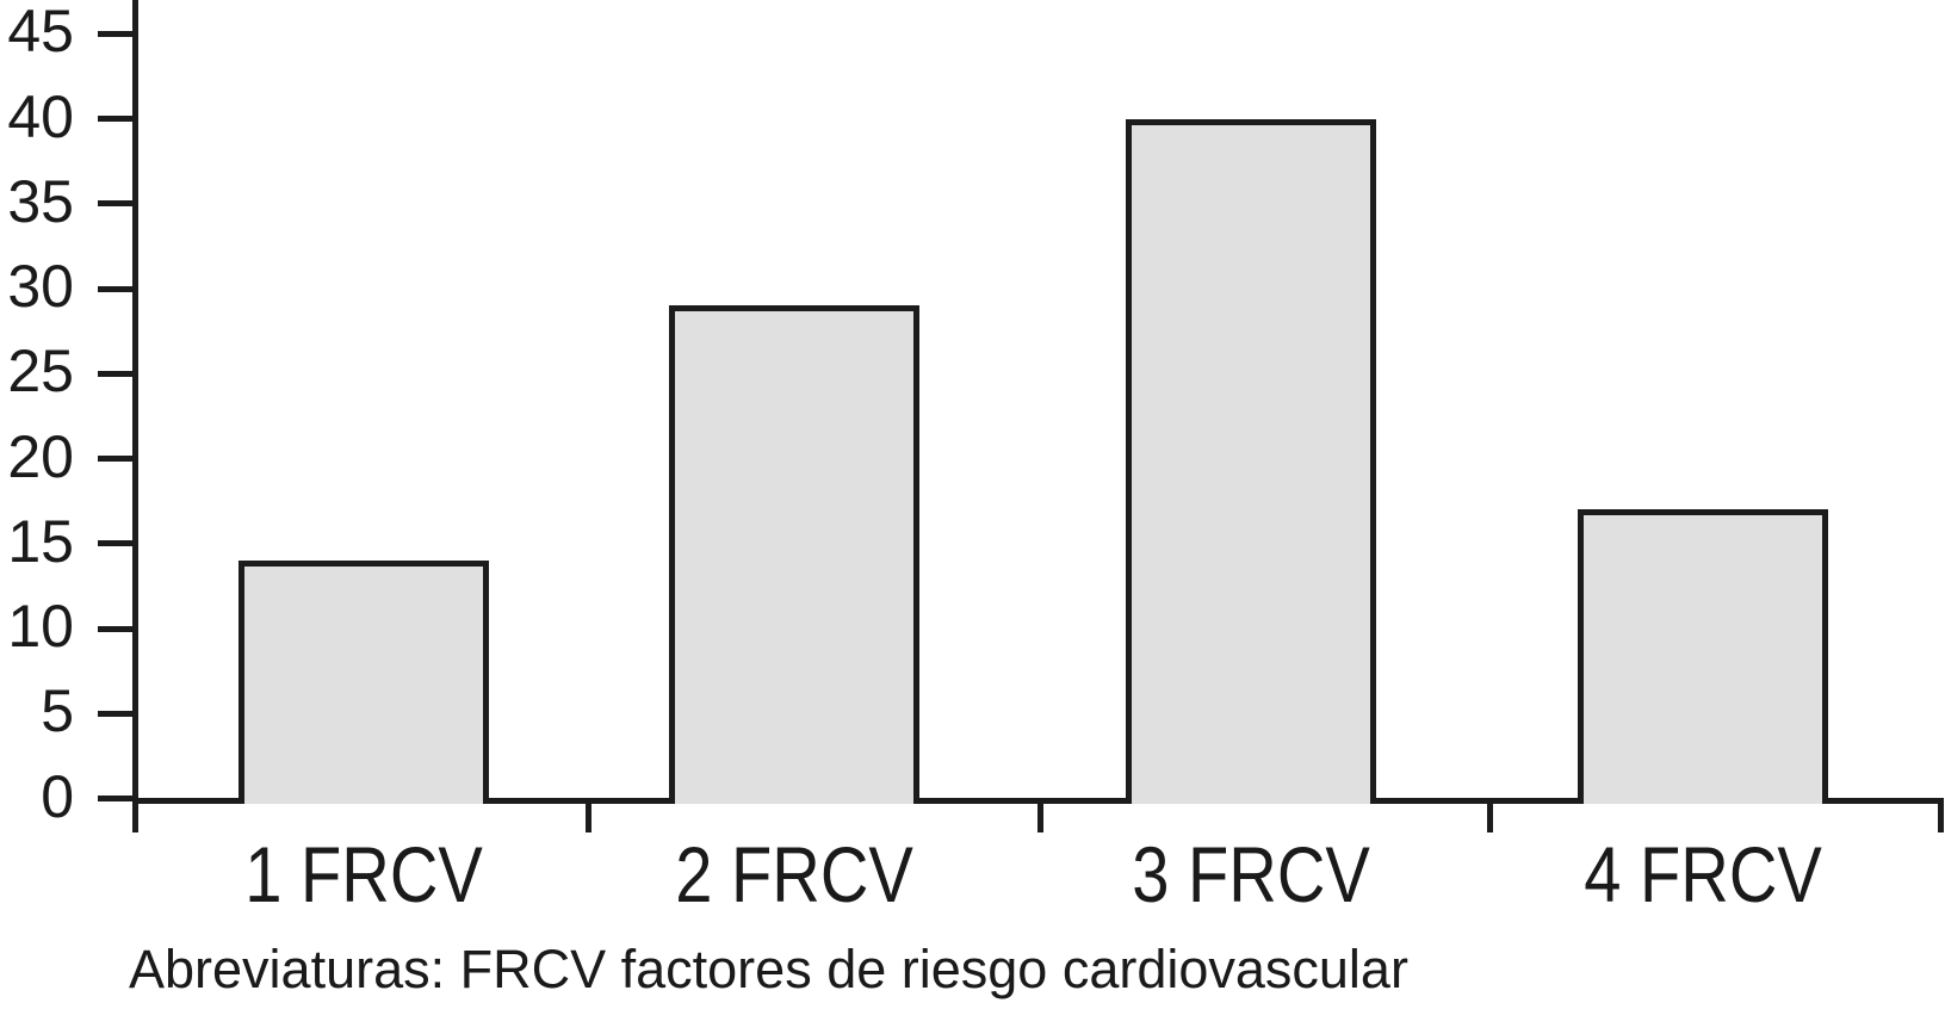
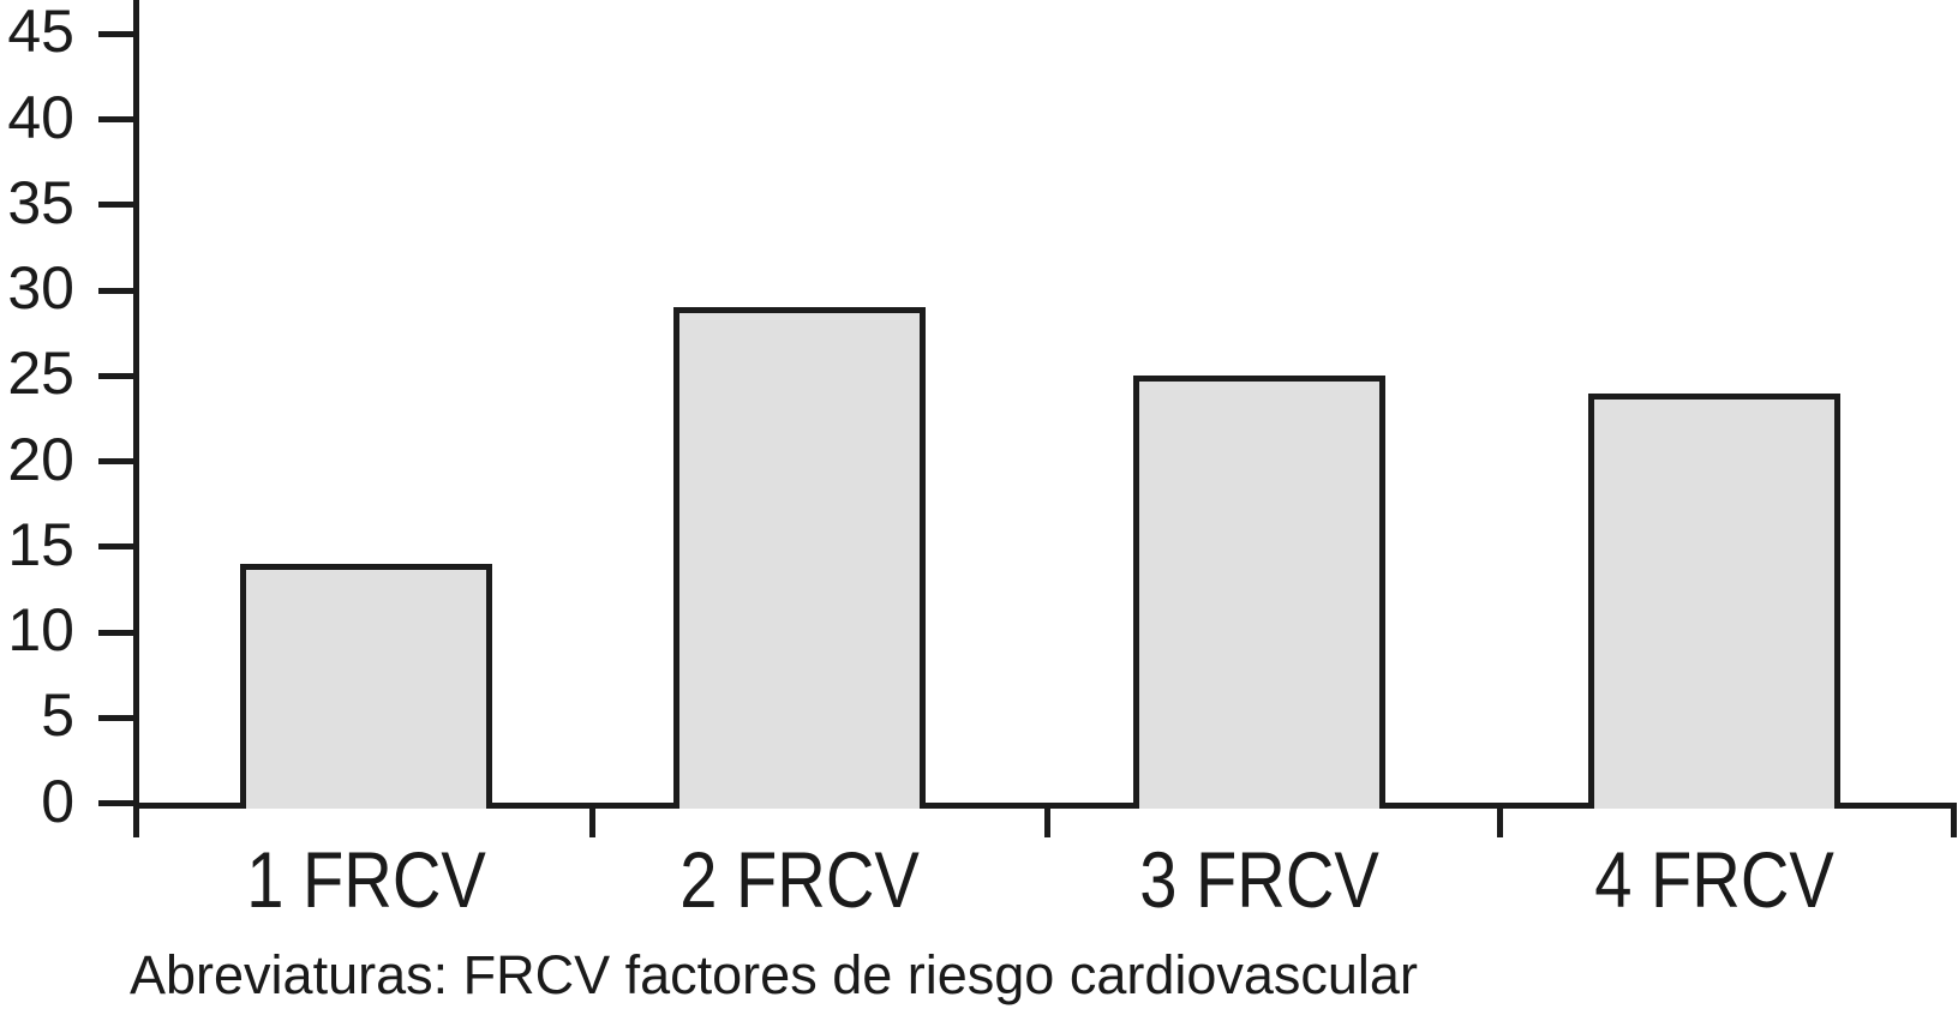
3 FRCV: 40 -> 25
4 FRCV: 17 -> 24
